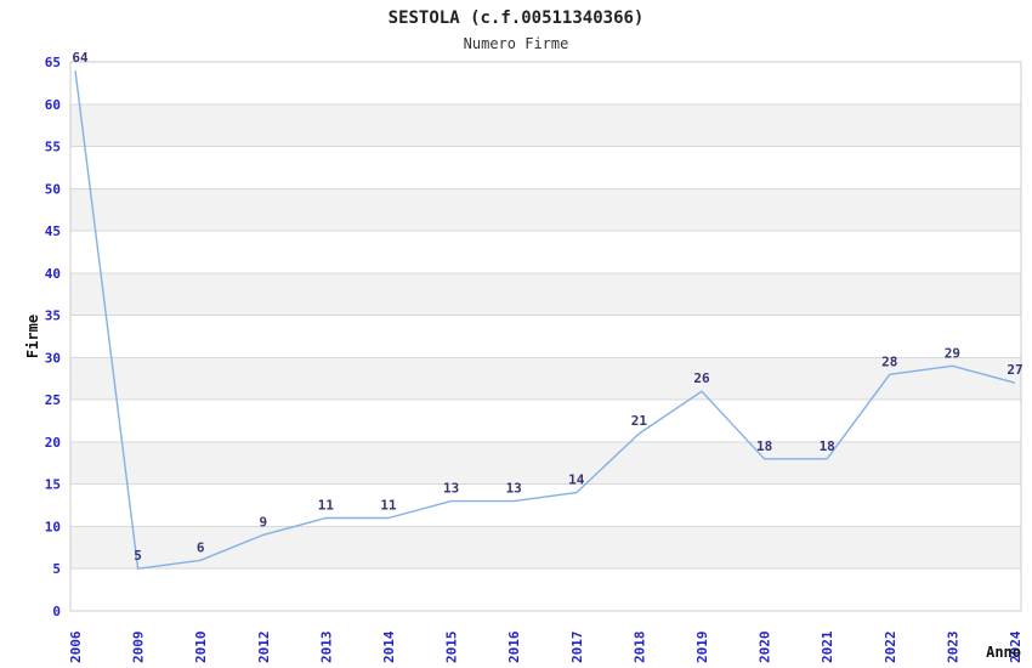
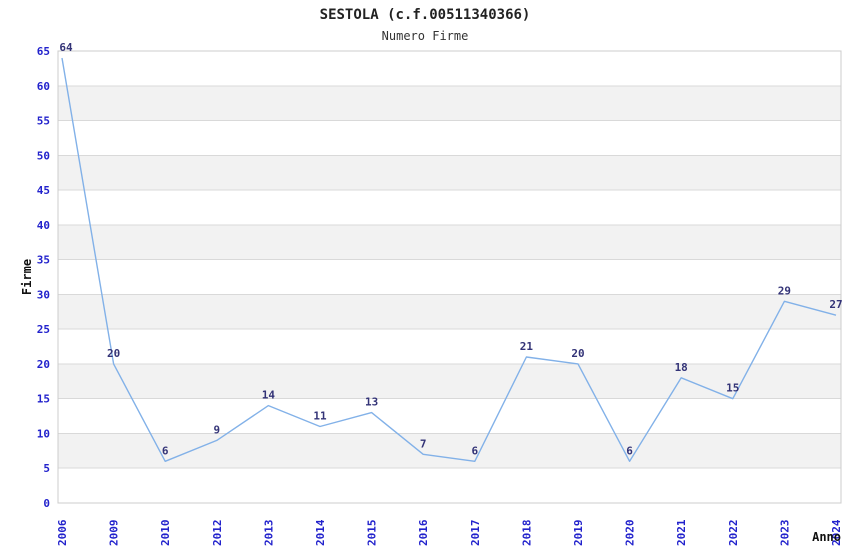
2009: 5 -> 20
2013: 11 -> 14
2016: 13 -> 7
2017: 14 -> 6
2019: 26 -> 20
2020: 18 -> 6
2022: 28 -> 15
